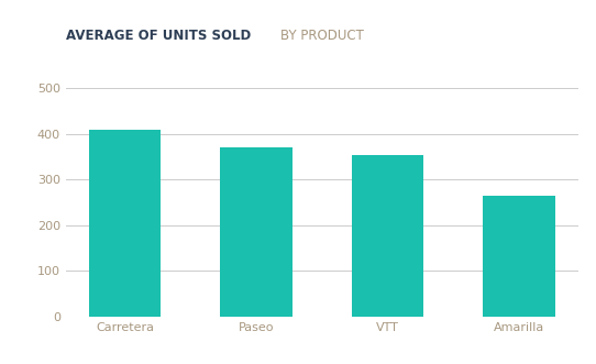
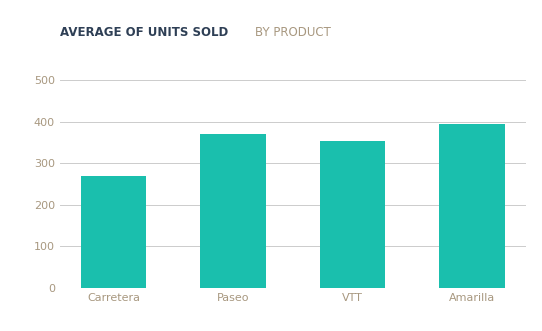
Carretera: 410 -> 270
Amarilla: 265 -> 395
